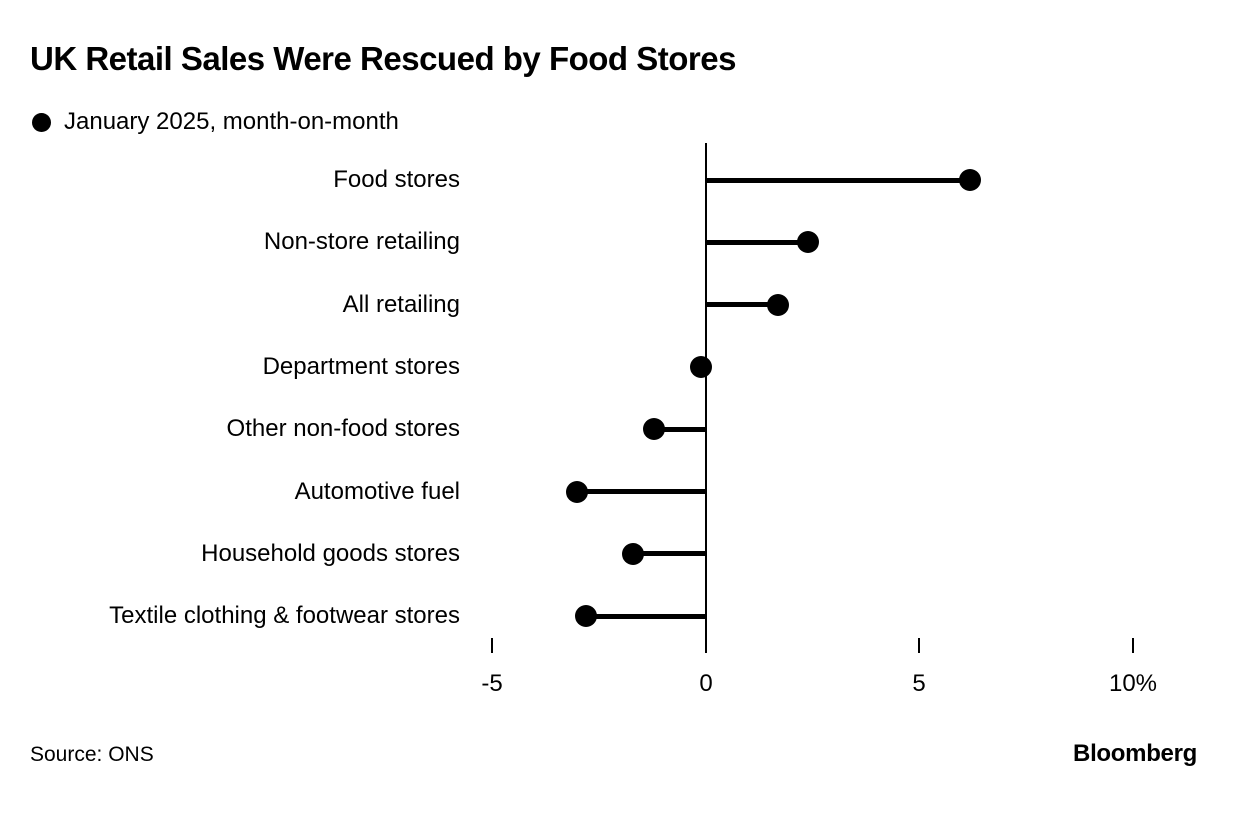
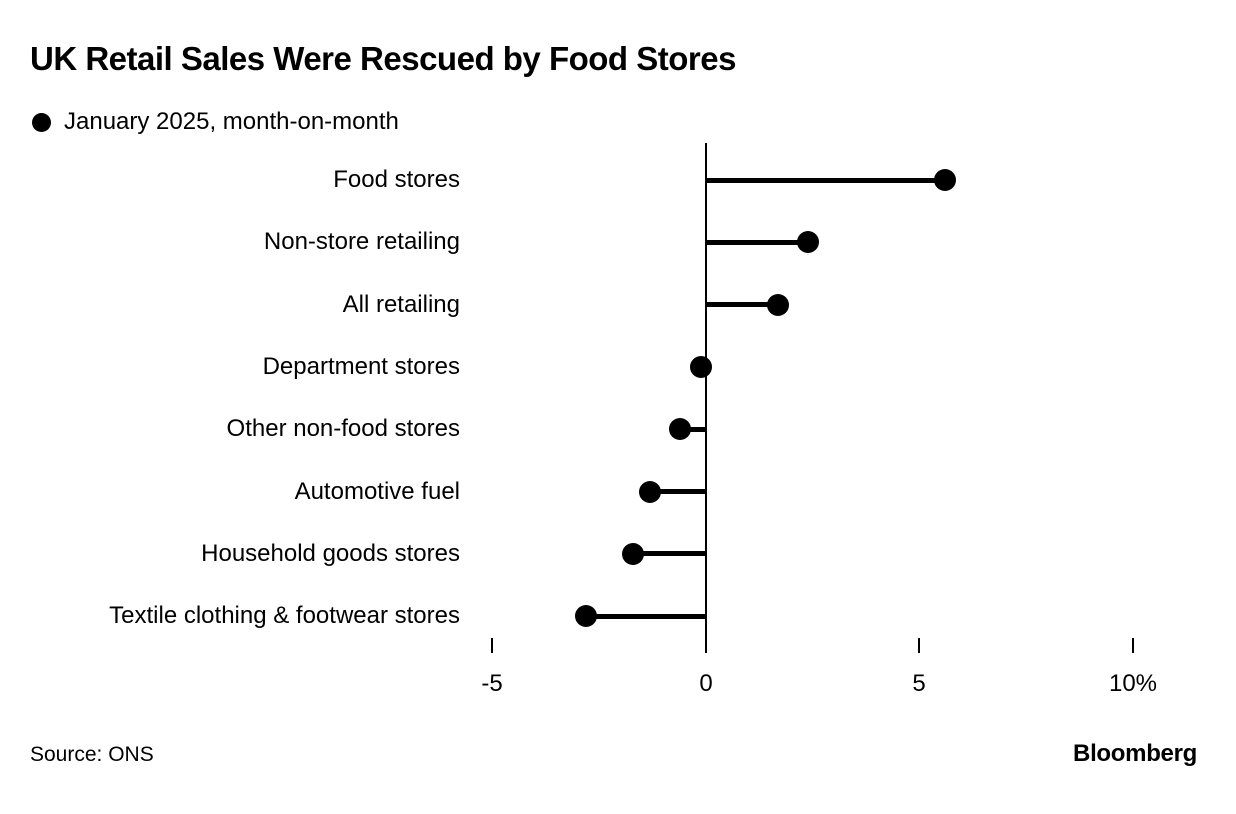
Food stores: 6.2% -> 5.6%
Other non-food stores: -1.2% -> -0.6%
Automotive fuel: -3.0% -> -1.3%
